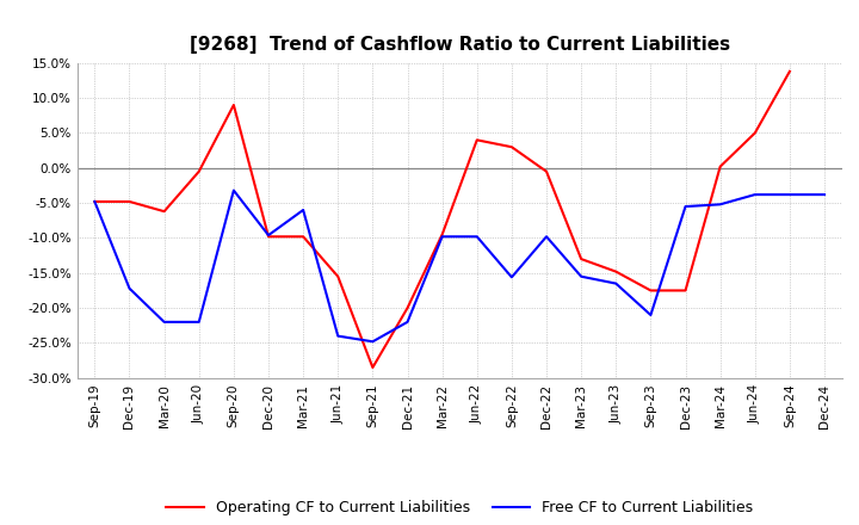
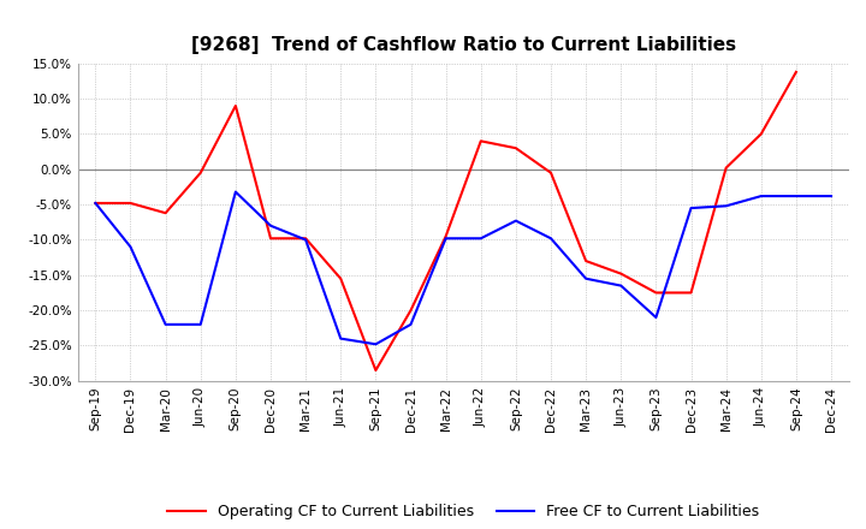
Free CF to Current Liabilities/Dec-19: -17.2% -> -11.0%
Free CF to Current Liabilities/Dec-20: -9.6% -> -8.0%
Free CF to Current Liabilities/Mar-21: -6.0% -> -10.0%
Free CF to Current Liabilities/Sep-22: -15.6% -> -7.3%
